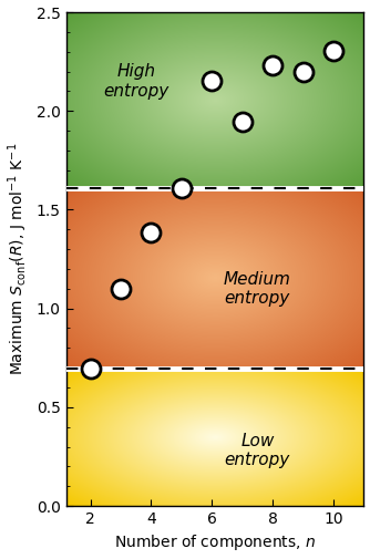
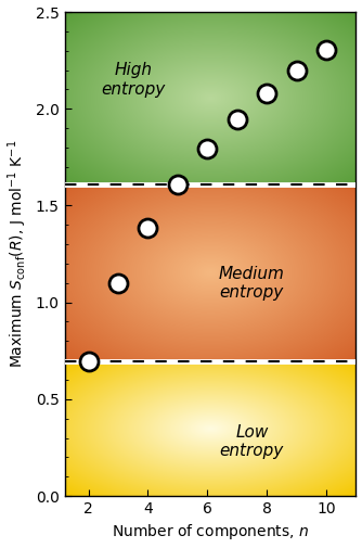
6: 2.15 -> 1.79
8: 2.23 -> 2.08
